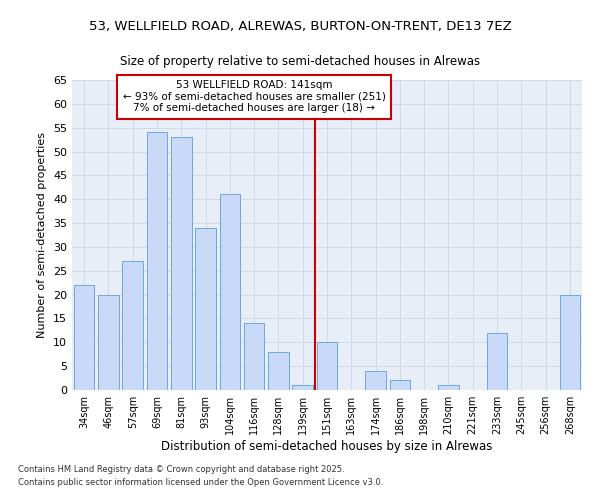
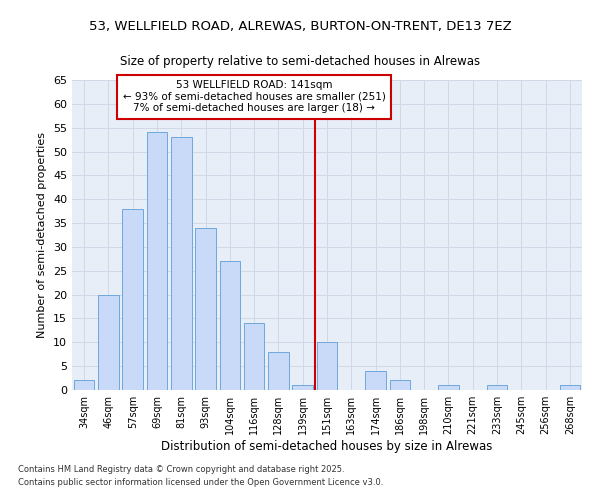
34sqm: 22 -> 2
57sqm: 27 -> 38
104sqm: 41 -> 27
233sqm: 12 -> 1
268sqm: 20 -> 1
